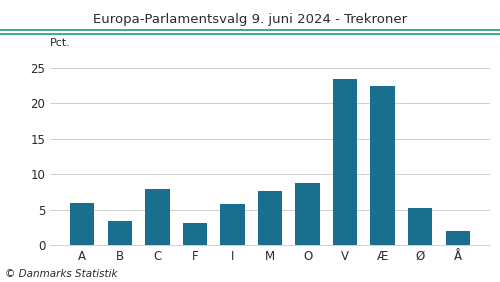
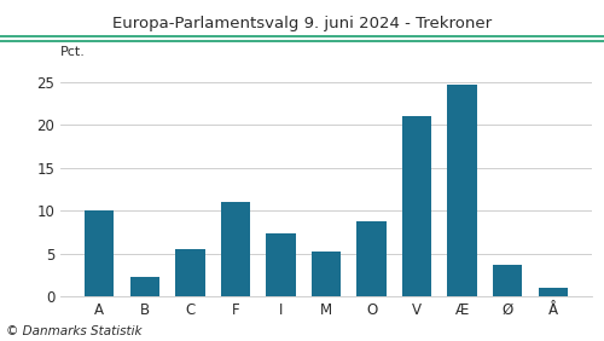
A: 6.0 -> 10.0
B: 3.4 -> 2.3
C: 8.0 -> 5.5
F: 3.2 -> 11.0
I: 5.8 -> 7.3
M: 7.6 -> 5.3
V: 23.4 -> 21.0
Æ: 22.4 -> 24.7
Ø: 5.2 -> 3.7
Å: 2.0 -> 1.0
